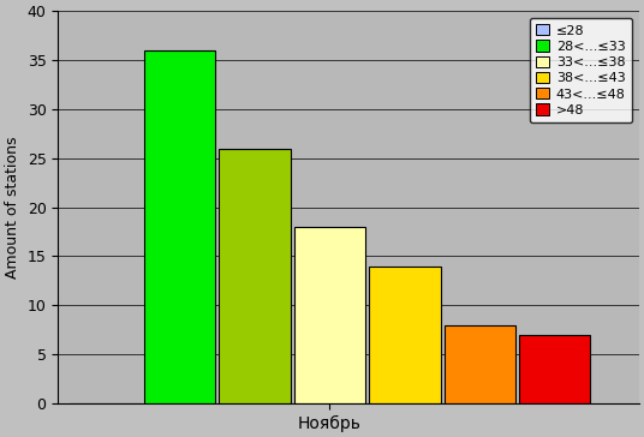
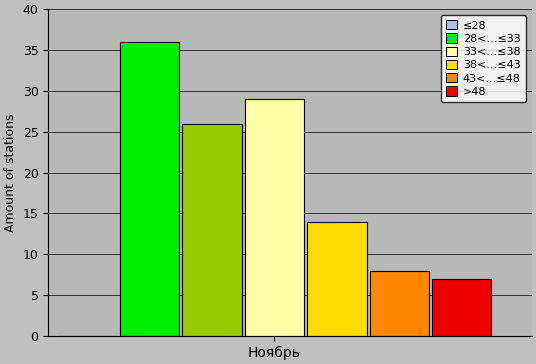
Ноябрь: 18 -> 29
